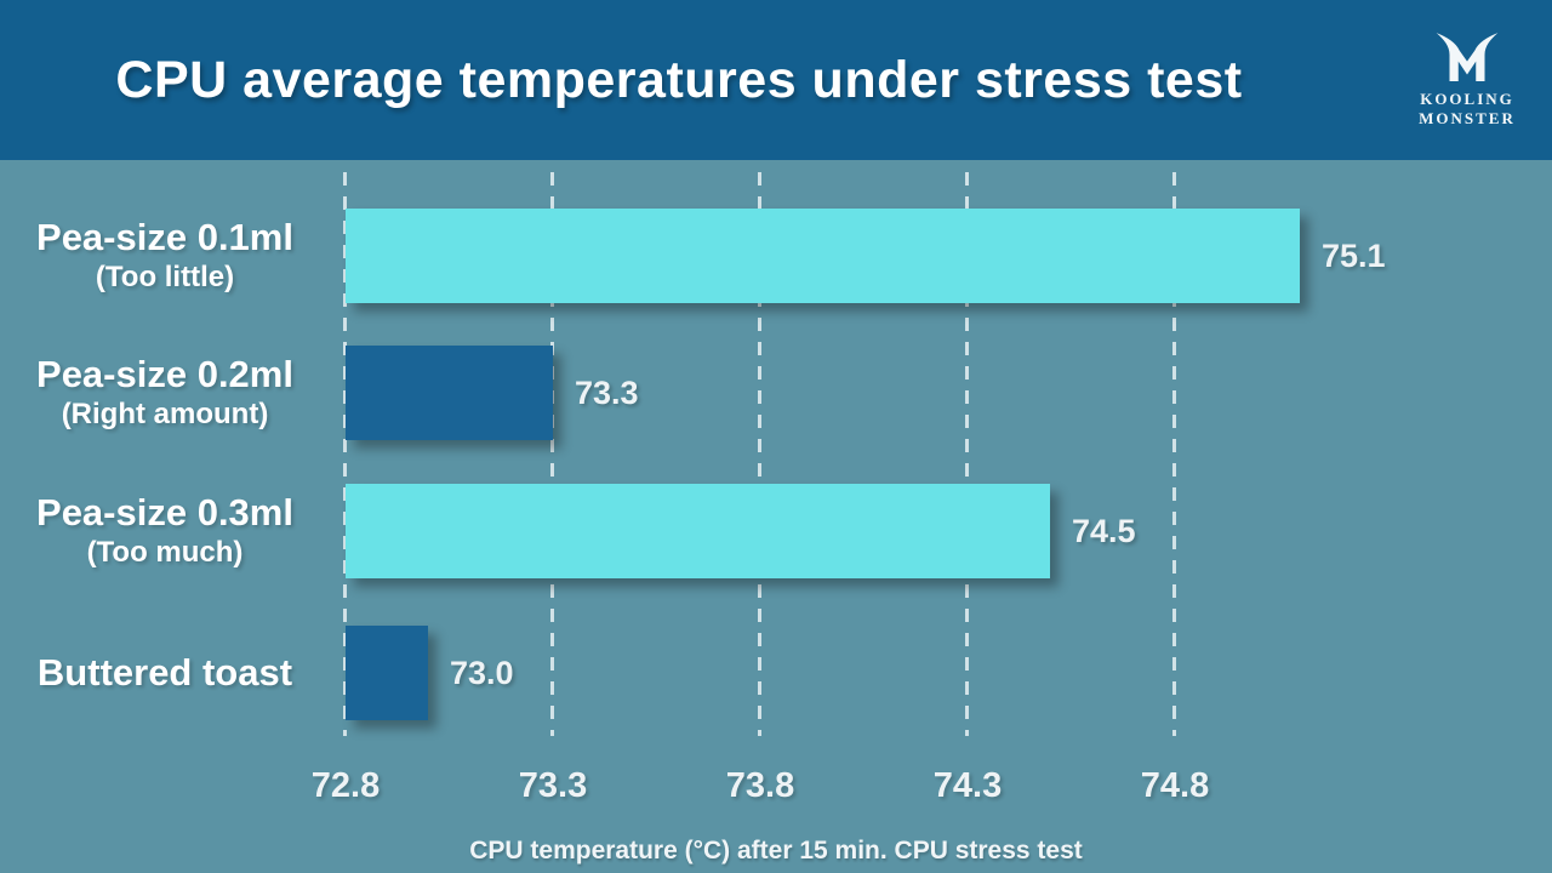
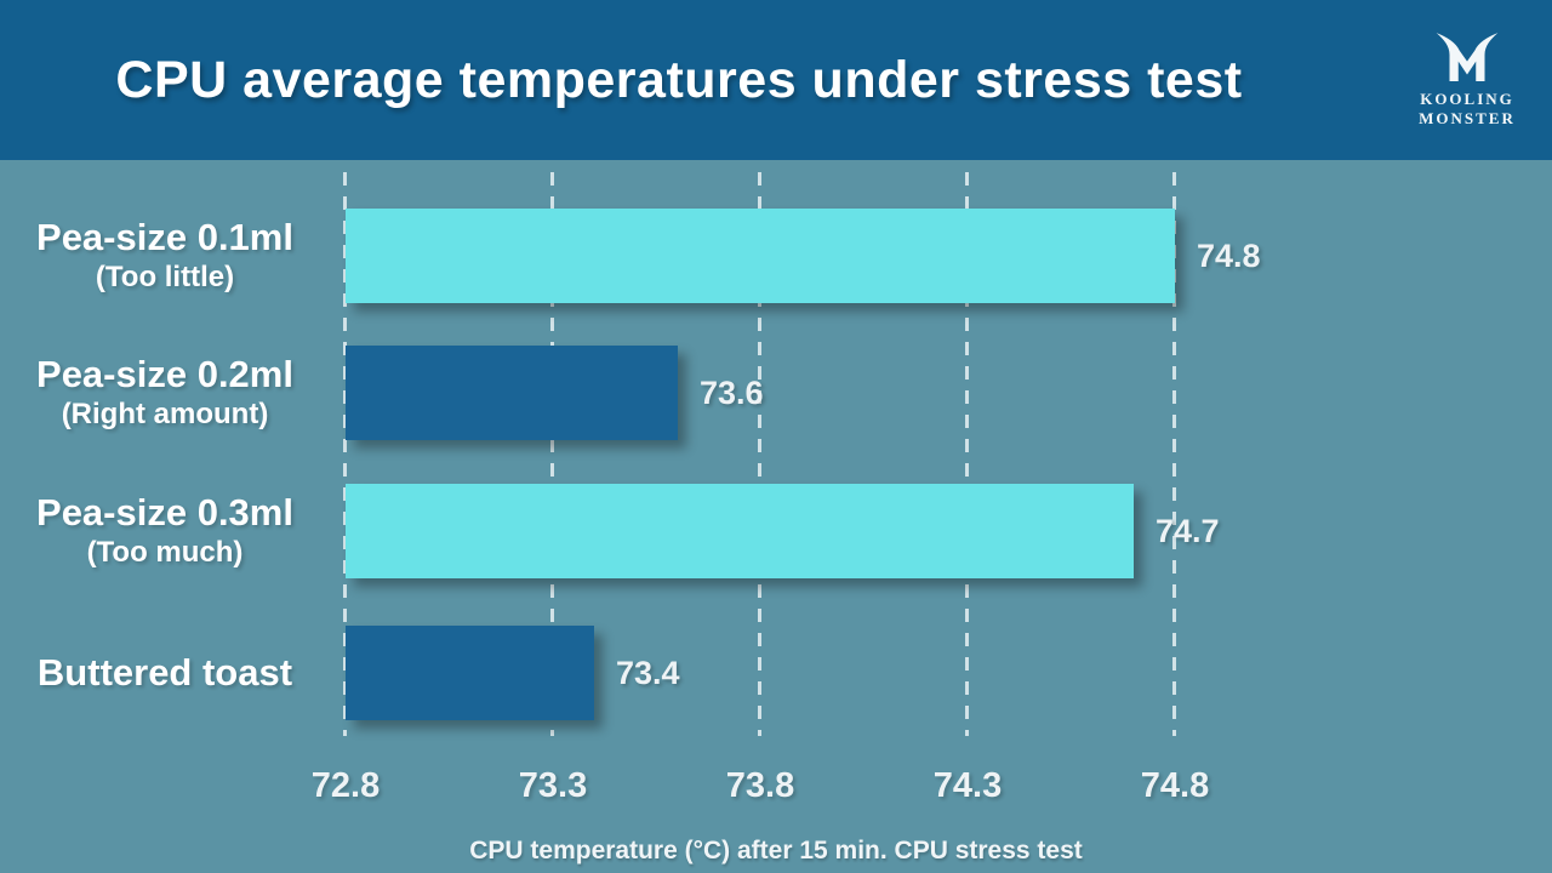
Pea-size 0.1ml: 75.1 -> 74.8
Pea-size 0.2ml: 73.3 -> 73.6
Pea-size 0.3ml: 74.5 -> 74.7
Buttered toast: 73.0 -> 73.4
